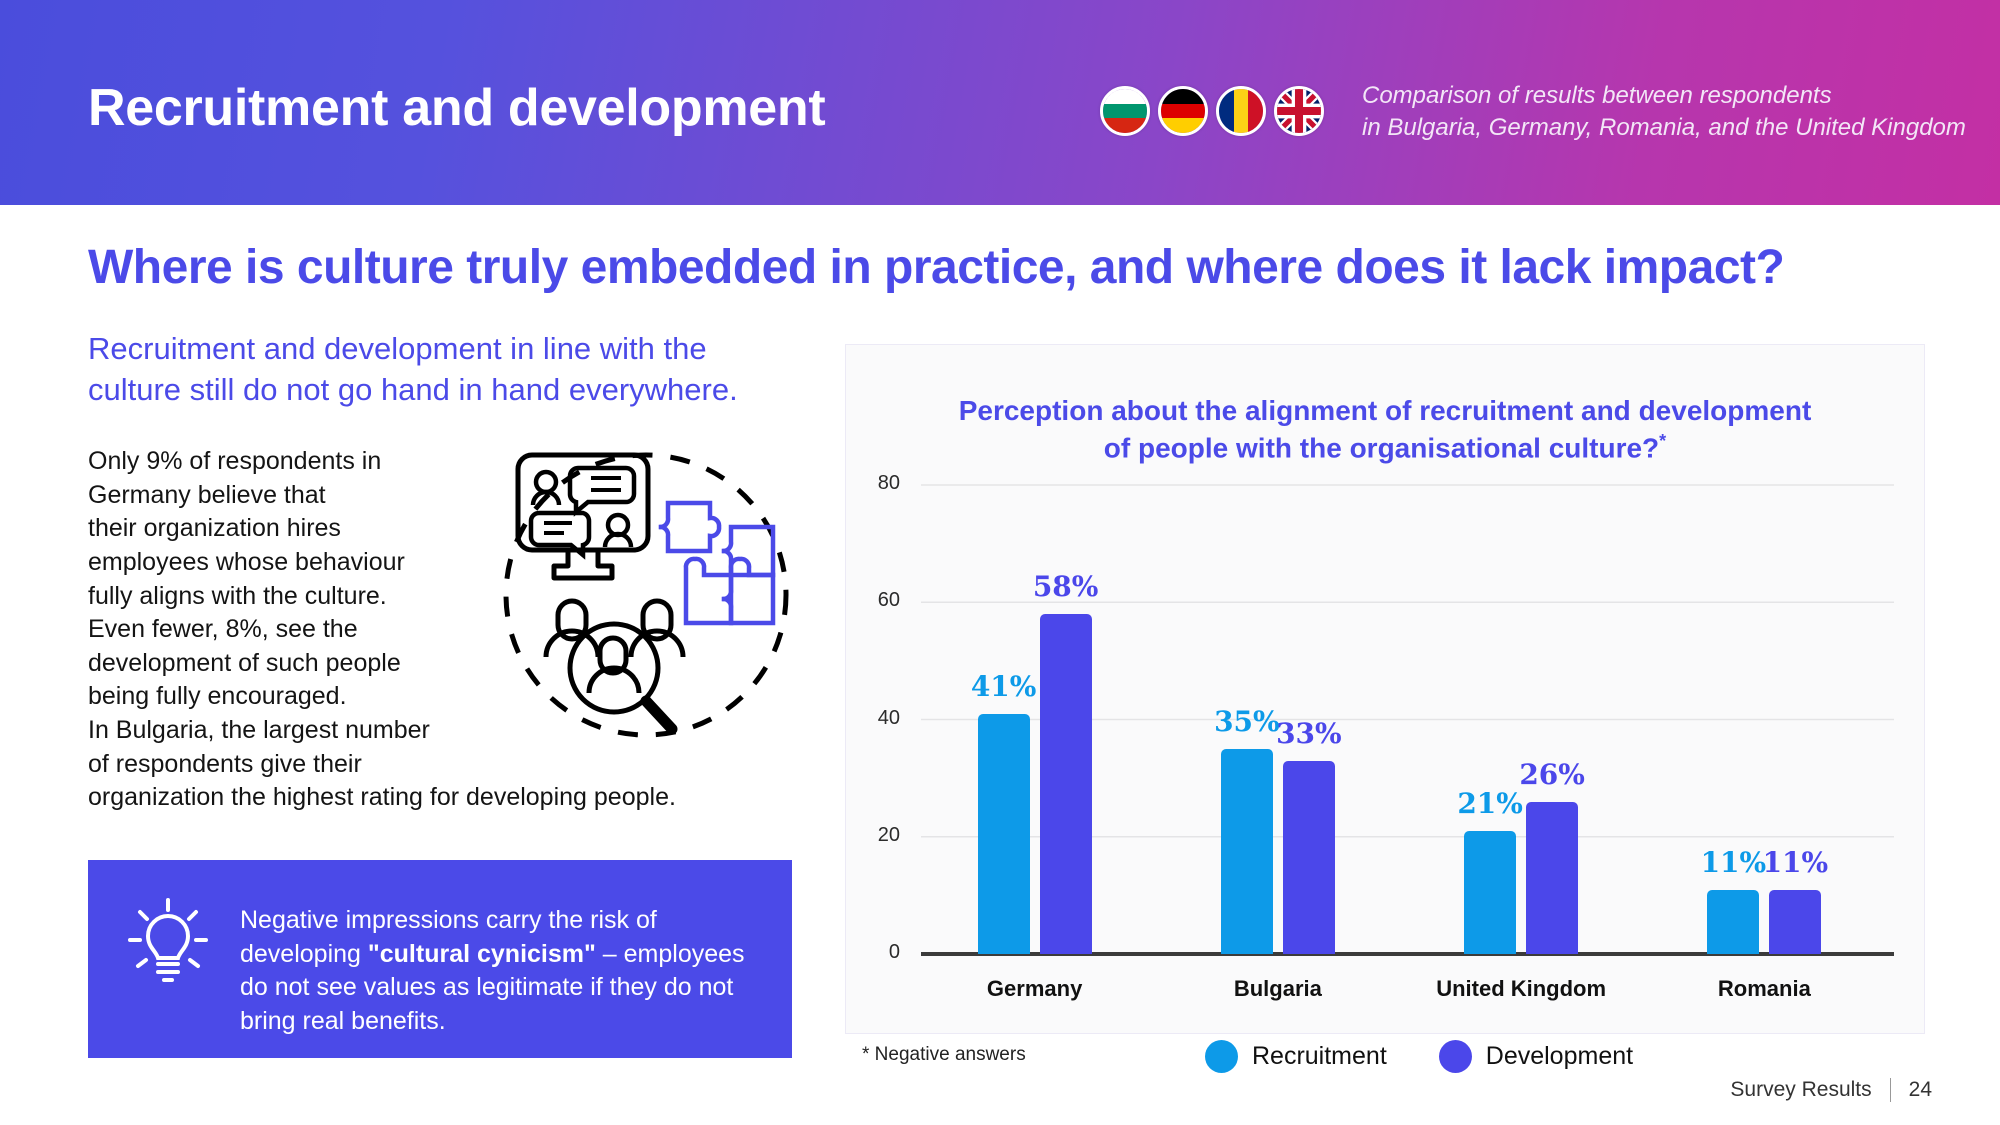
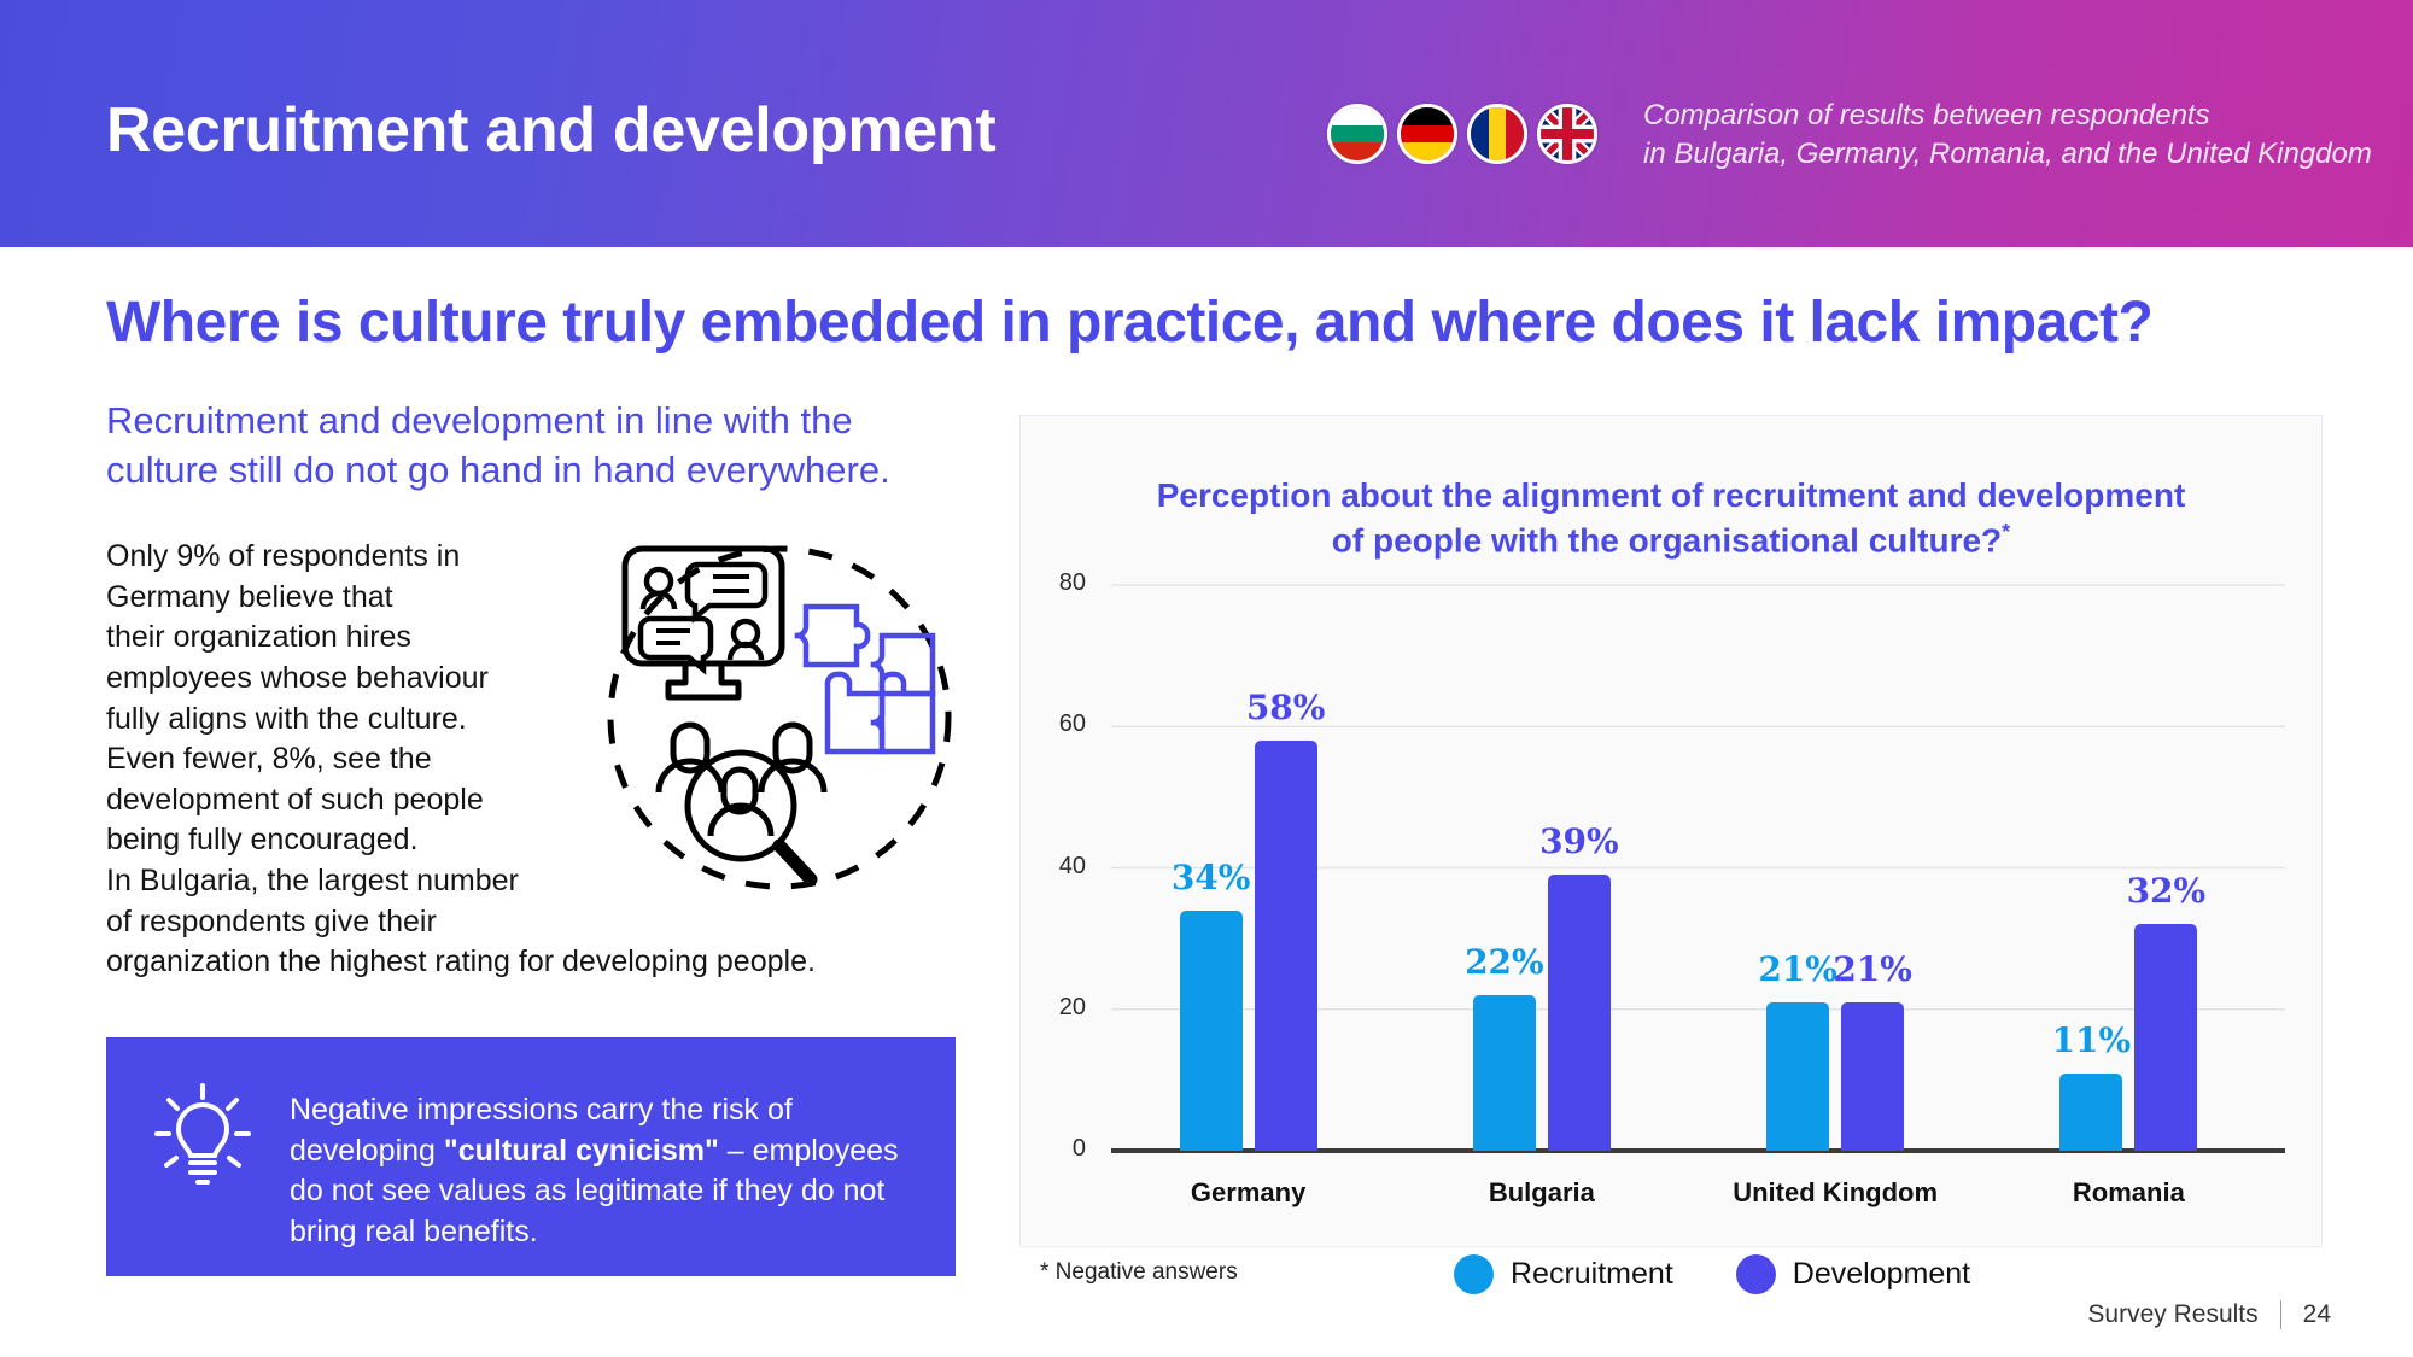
Recruitment/Germany: 41% -> 34%
Recruitment/Bulgaria: 35% -> 22%
Development/Bulgaria: 33% -> 39%
Development/United Kingdom: 26% -> 21%
Development/Romania: 11% -> 32%
